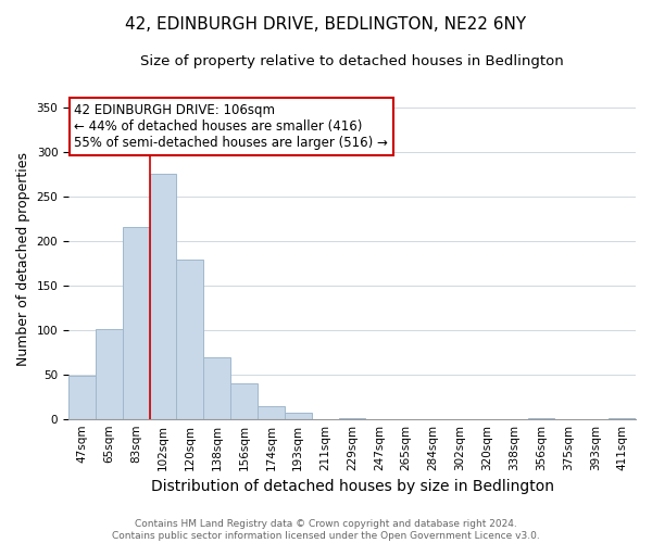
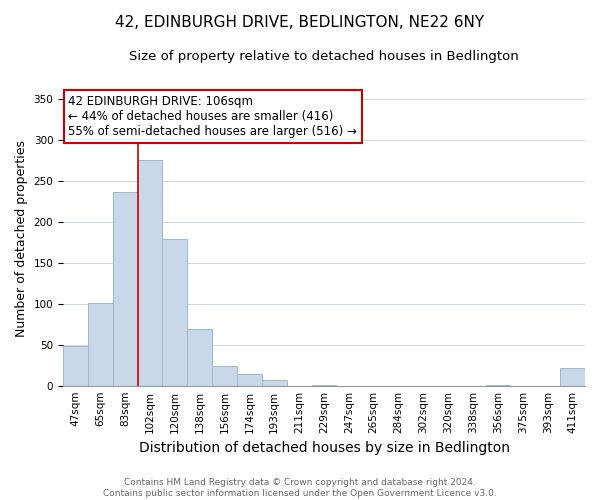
83sqm: 215 -> 236
156sqm: 40 -> 24
411sqm: 1 -> 22
